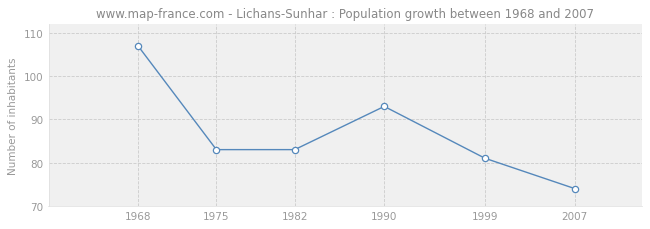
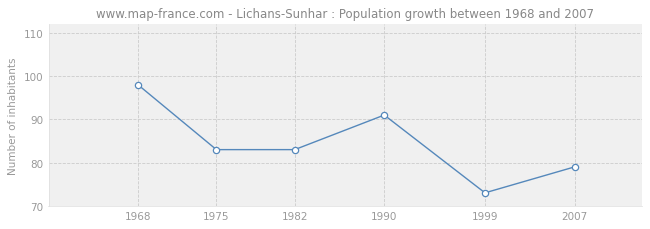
1968: 107 -> 98
1990: 93 -> 91
1999: 81 -> 73
2007: 74 -> 79
